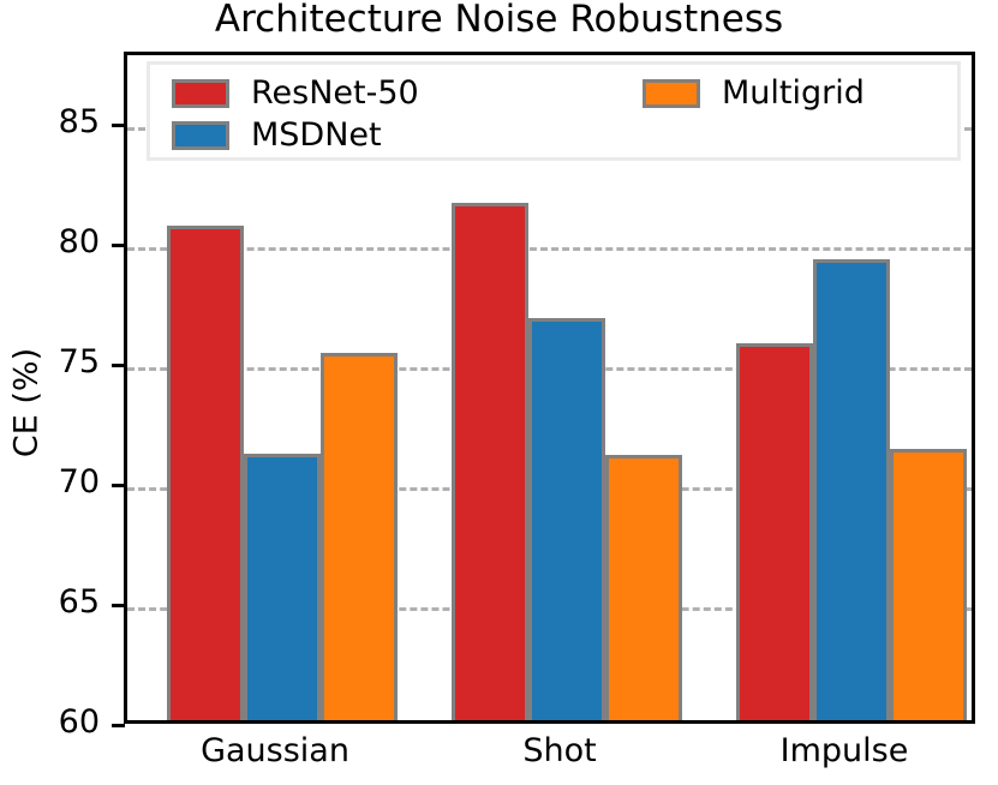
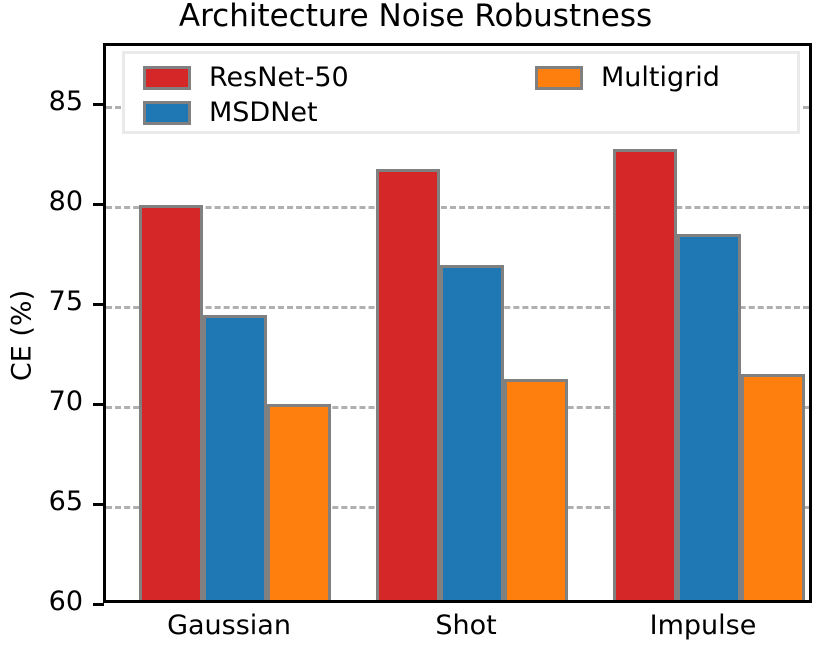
ResNet-50/Gaussian: 80.6 -> 79.8
MSDNet/Gaussian: 71.1 -> 74.2
Multigrid/Gaussian: 75.3 -> 69.8
ResNet-50/Impulse: 75.7 -> 82.5
MSDNet/Impulse: 79.2 -> 78.3
